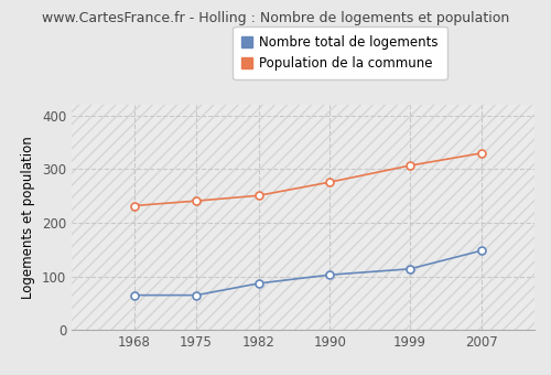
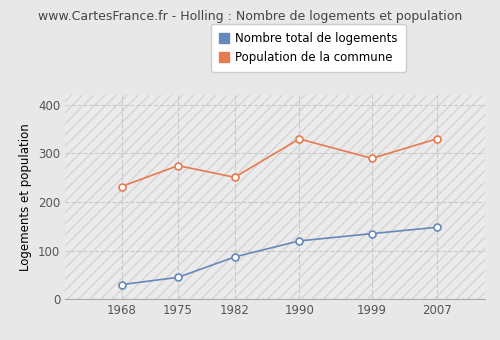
Nombre total de logements/1968: 65 -> 30
Nombre total de logements/1975: 65 -> 45
Population de la commune/1975: 241 -> 275
Nombre total de logements/1990: 103 -> 120
Population de la commune/1990: 276 -> 330
Nombre total de logements/1999: 114 -> 135
Population de la commune/1999: 307 -> 290
